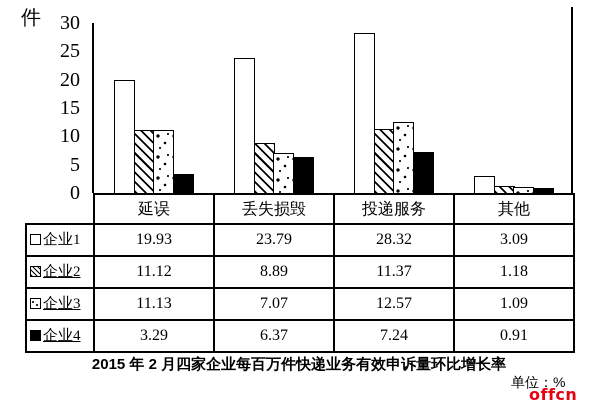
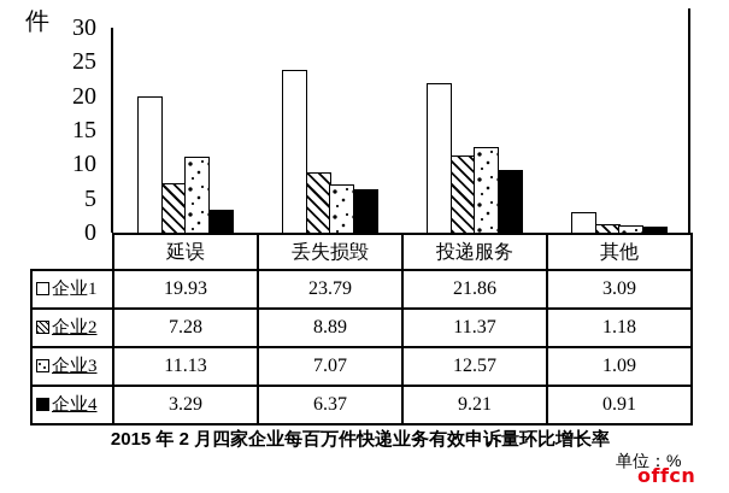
企业2/延误: 11.12 -> 7.28
企业1/投递服务: 28.32 -> 21.86
企业4/投递服务: 7.24 -> 9.21
